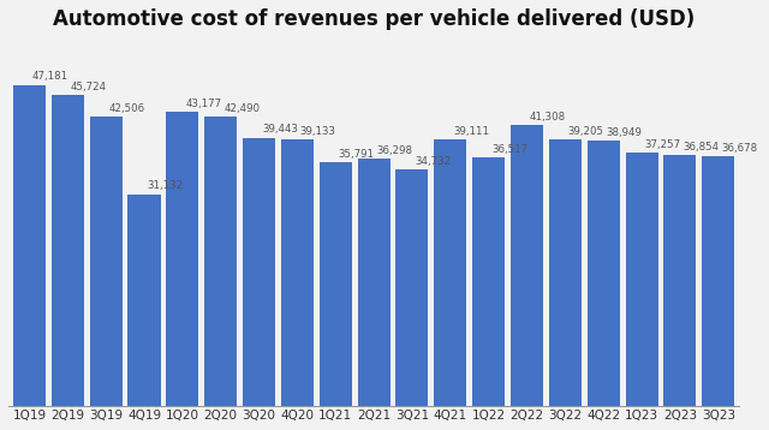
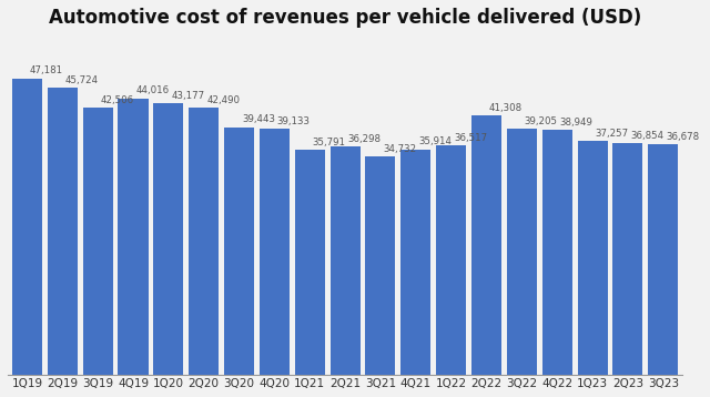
4Q19: 31,132 -> 44,016
4Q21: 39,111 -> 35,914
